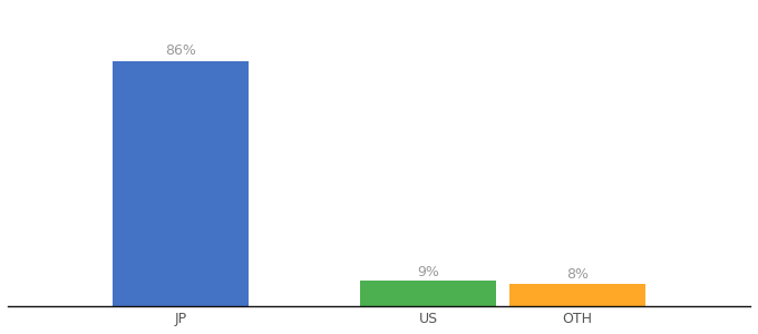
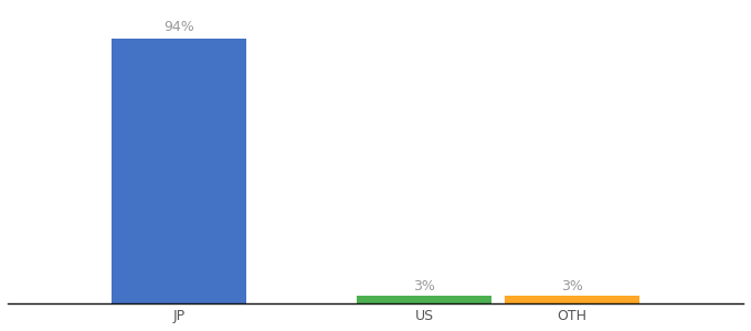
JP: 86% -> 94%
US: 9% -> 3%
OTH: 8% -> 3%
